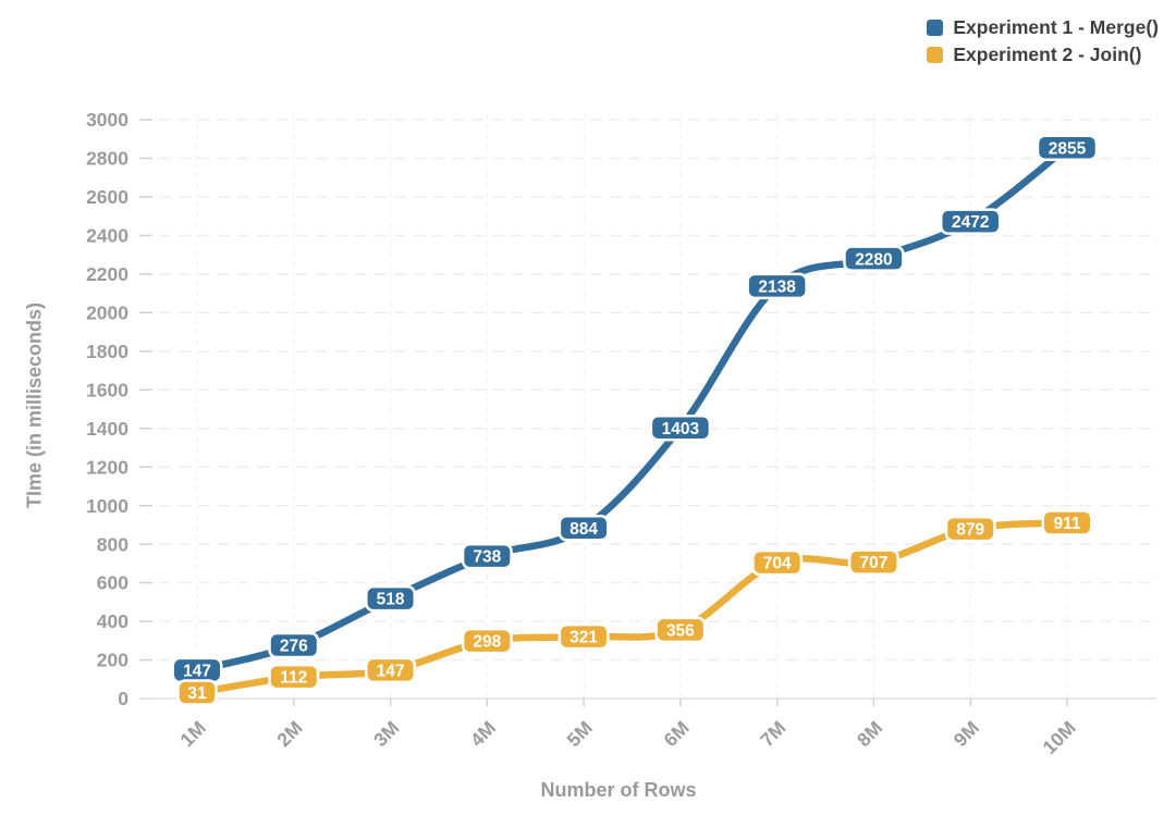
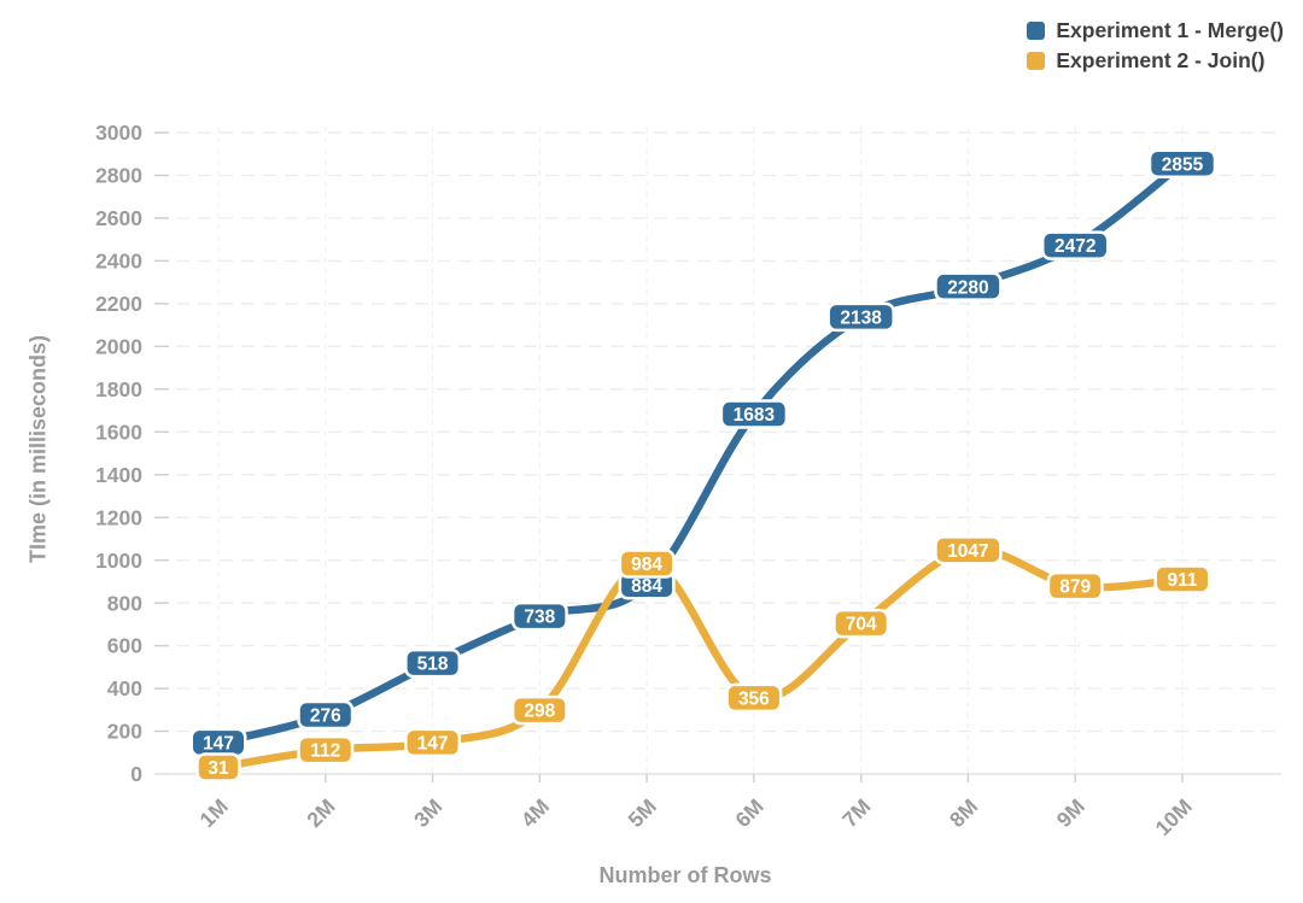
Experiment 2 - Join()/5M: 321 -> 984
Experiment 1 - Merge()/6M: 1403 -> 1683
Experiment 2 - Join()/8M: 707 -> 1047
